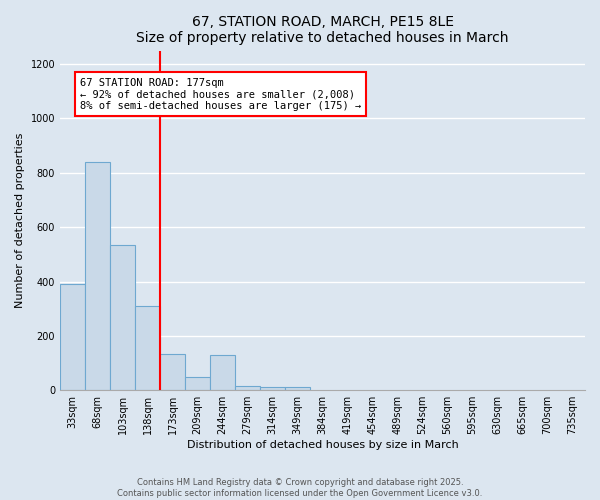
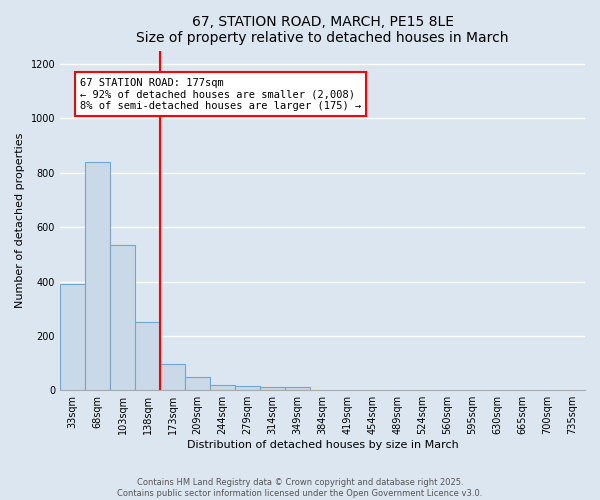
138sqm: 310 -> 250
173sqm: 135 -> 95
244sqm: 130 -> 20
